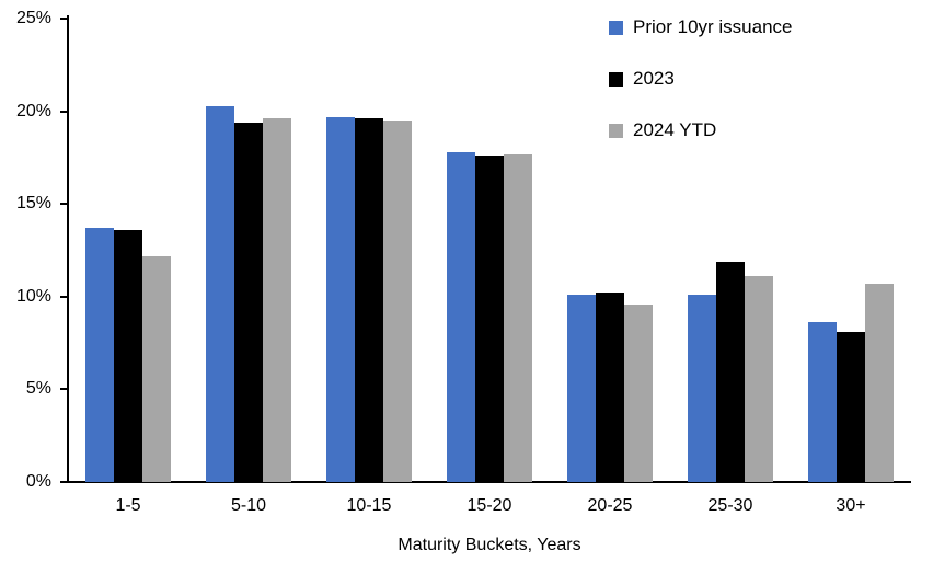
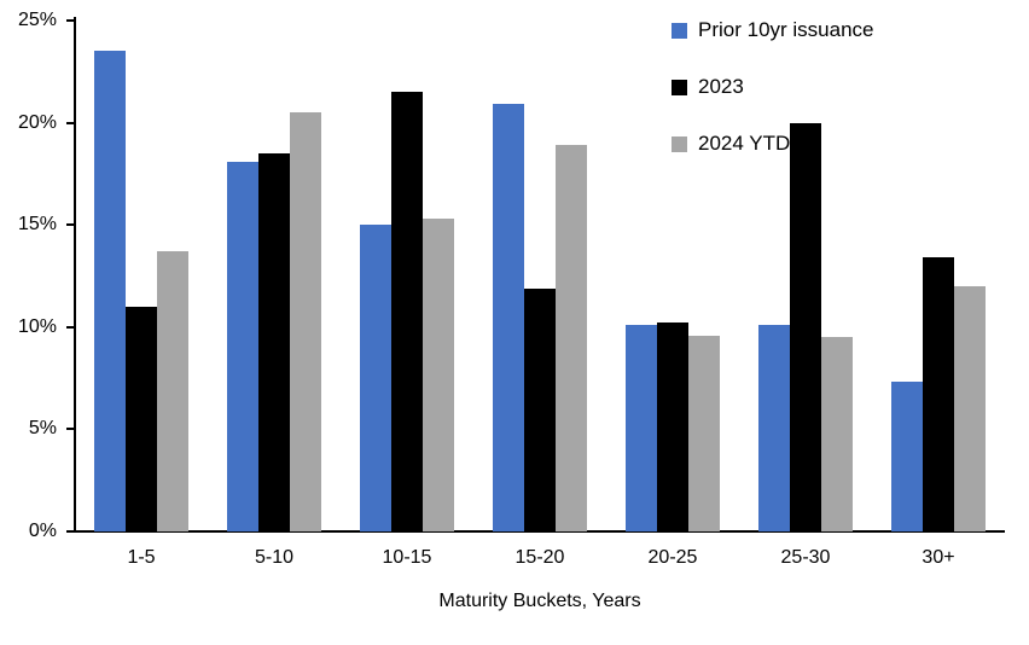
Prior 10yr issuance/1-5: 13.7% -> 23.5%
2023/1-5: 13.6% -> 11.0%
2024 YTD/1-5: 12.2% -> 13.7%
Prior 10yr issuance/5-10: 20.3% -> 18.1%
2023/5-10: 19.4% -> 18.5%
2024 YTD/5-10: 19.6% -> 20.5%
Prior 10yr issuance/10-15: 19.7% -> 15.0%
2023/10-15: 19.6% -> 21.5%
2024 YTD/10-15: 19.5% -> 15.3%
Prior 10yr issuance/15-20: 17.8% -> 20.9%
2023/15-20: 17.6% -> 11.9%
2024 YTD/15-20: 17.7% -> 18.9%
2023/25-30: 11.9% -> 20.0%
2024 YTD/25-30: 11.1% -> 9.5%
Prior 10yr issuance/30+: 8.6% -> 7.3%
2023/30+: 8.1% -> 13.4%
2024 YTD/30+: 10.7% -> 12.0%
